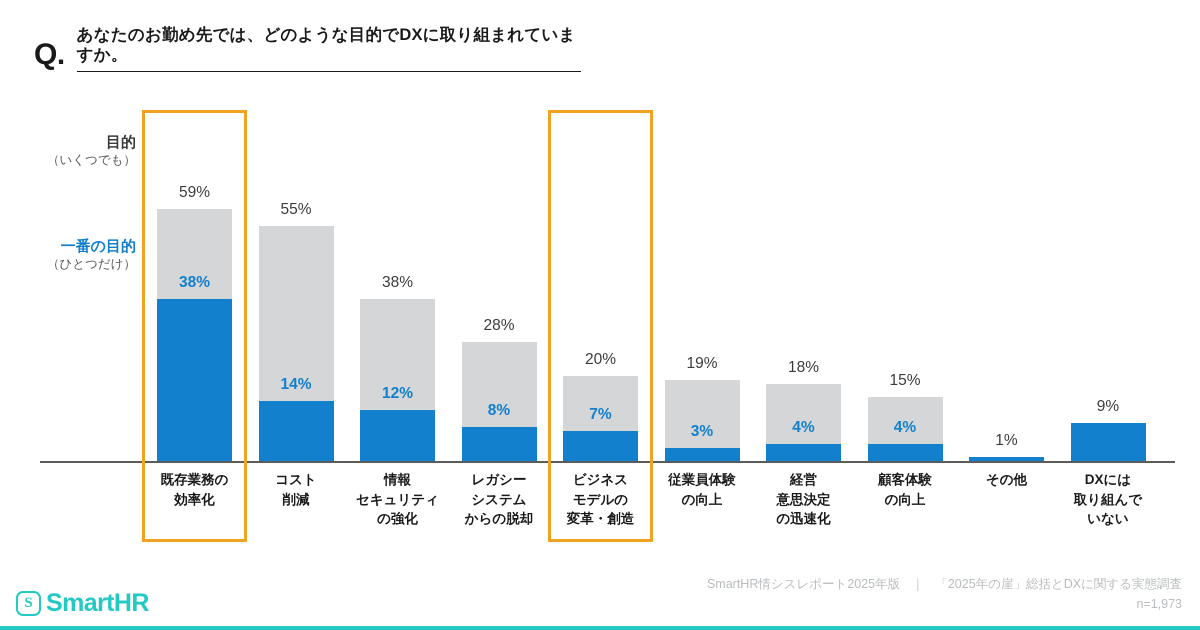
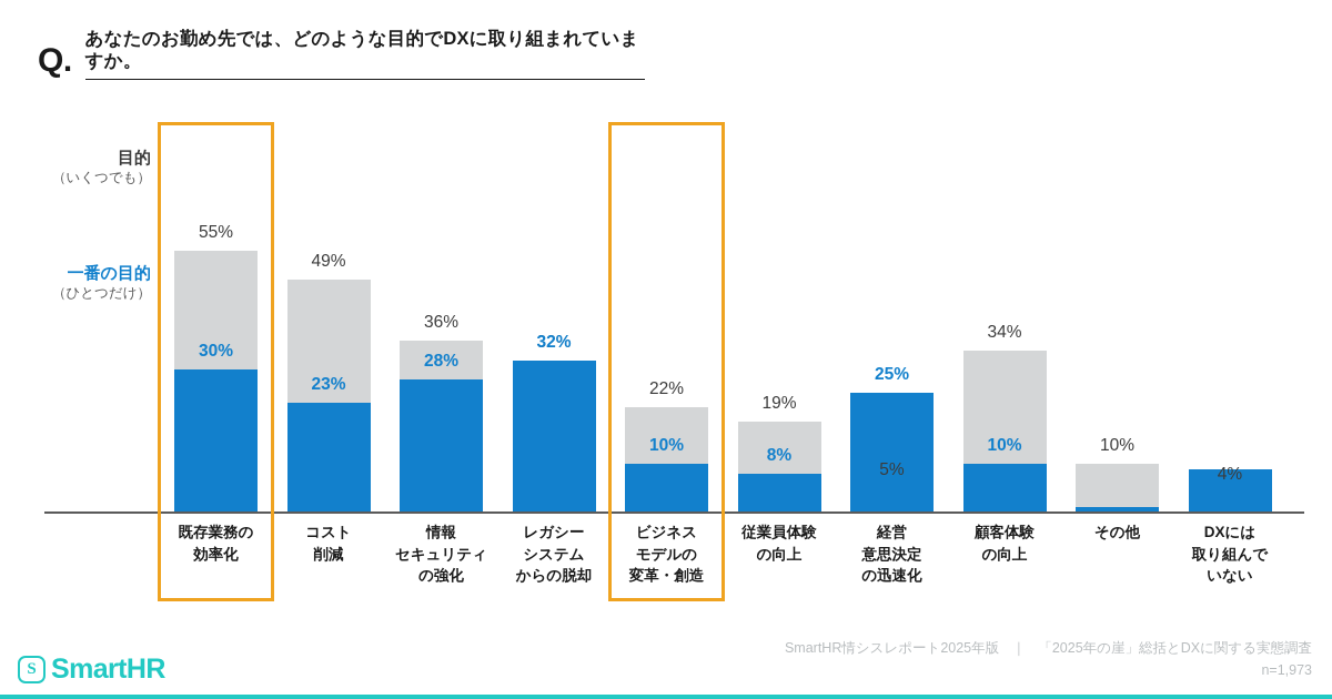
目的（いくつでも）/既存業務の 効率化: 59% -> 55%
一番の目的（ひとつだけ）/既存業務の 効率化: 38% -> 30%
目的（いくつでも）/コスト 削減: 55% -> 49%
一番の目的（ひとつだけ）/コスト 削減: 14% -> 23%
目的（いくつでも）/情報 セキュリティ の強化: 38% -> 36%
一番の目的（ひとつだけ）/情報 セキュリティ の強化: 12% -> 28%
目的（いくつでも）/レガシー システム からの脱却: 28% -> 32%
一番の目的（ひとつだけ）/レガシー システム からの脱却: 8% -> 32%
目的（いくつでも）/ビジネス モデルの 変革・創造: 20% -> 22%
一番の目的（ひとつだけ）/ビジネス モデルの 変革・創造: 7% -> 10%
一番の目的（ひとつだけ）/従業員体験 の向上: 3% -> 8%
目的（いくつでも）/経営 意思決定 の迅速化: 18% -> 5%
一番の目的（ひとつだけ）/経営 意思決定 の迅速化: 4% -> 25%
目的（いくつでも）/顧客体験 の向上: 15% -> 34%
一番の目的（ひとつだけ）/顧客体験 の向上: 4% -> 10%
目的（いくつでも）/その他: 1% -> 10%
目的（いくつでも）/DXには 取り組んで いない: 9% -> 4%
